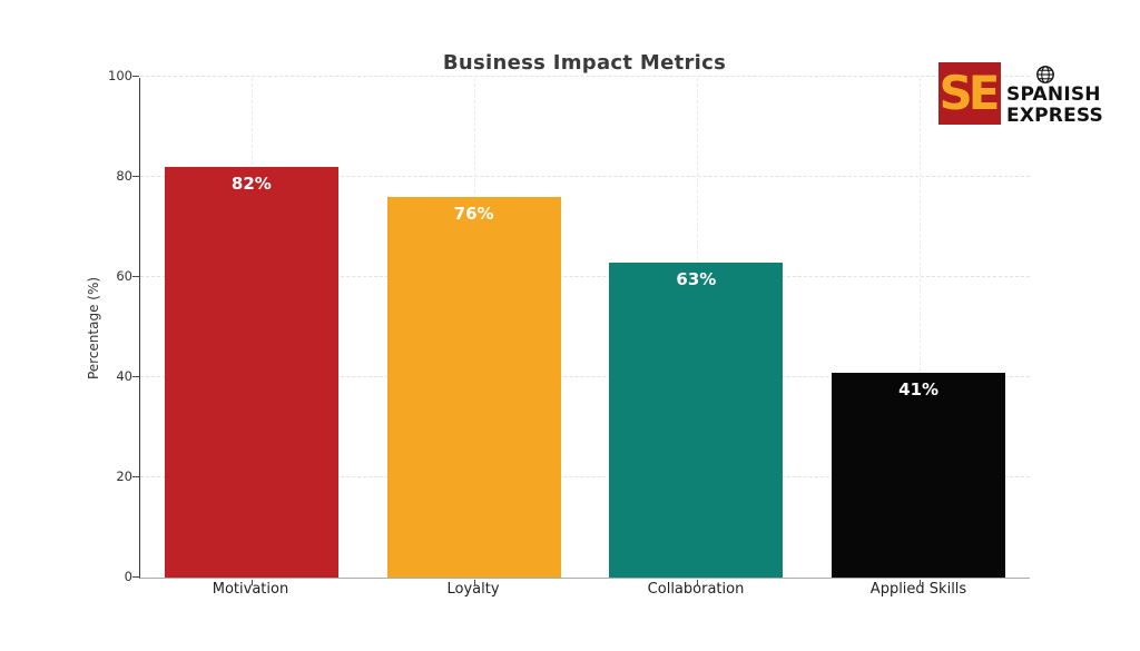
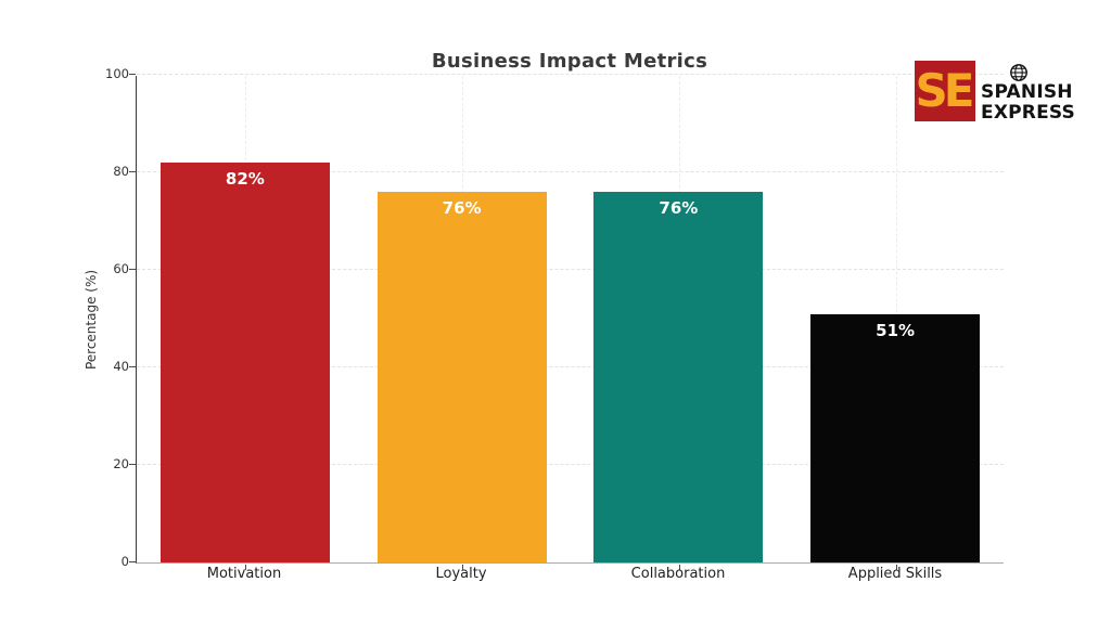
Collaboration: 63% -> 76%
Applied Skills: 41% -> 51%
